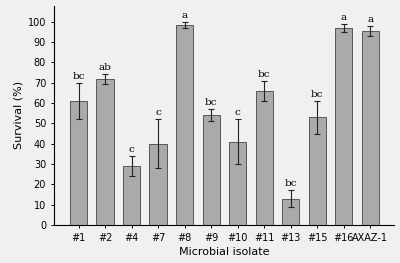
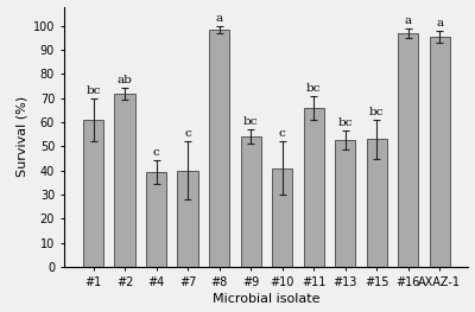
#4: 29.0 -> 39.5
#13: 13.0 -> 52.5
